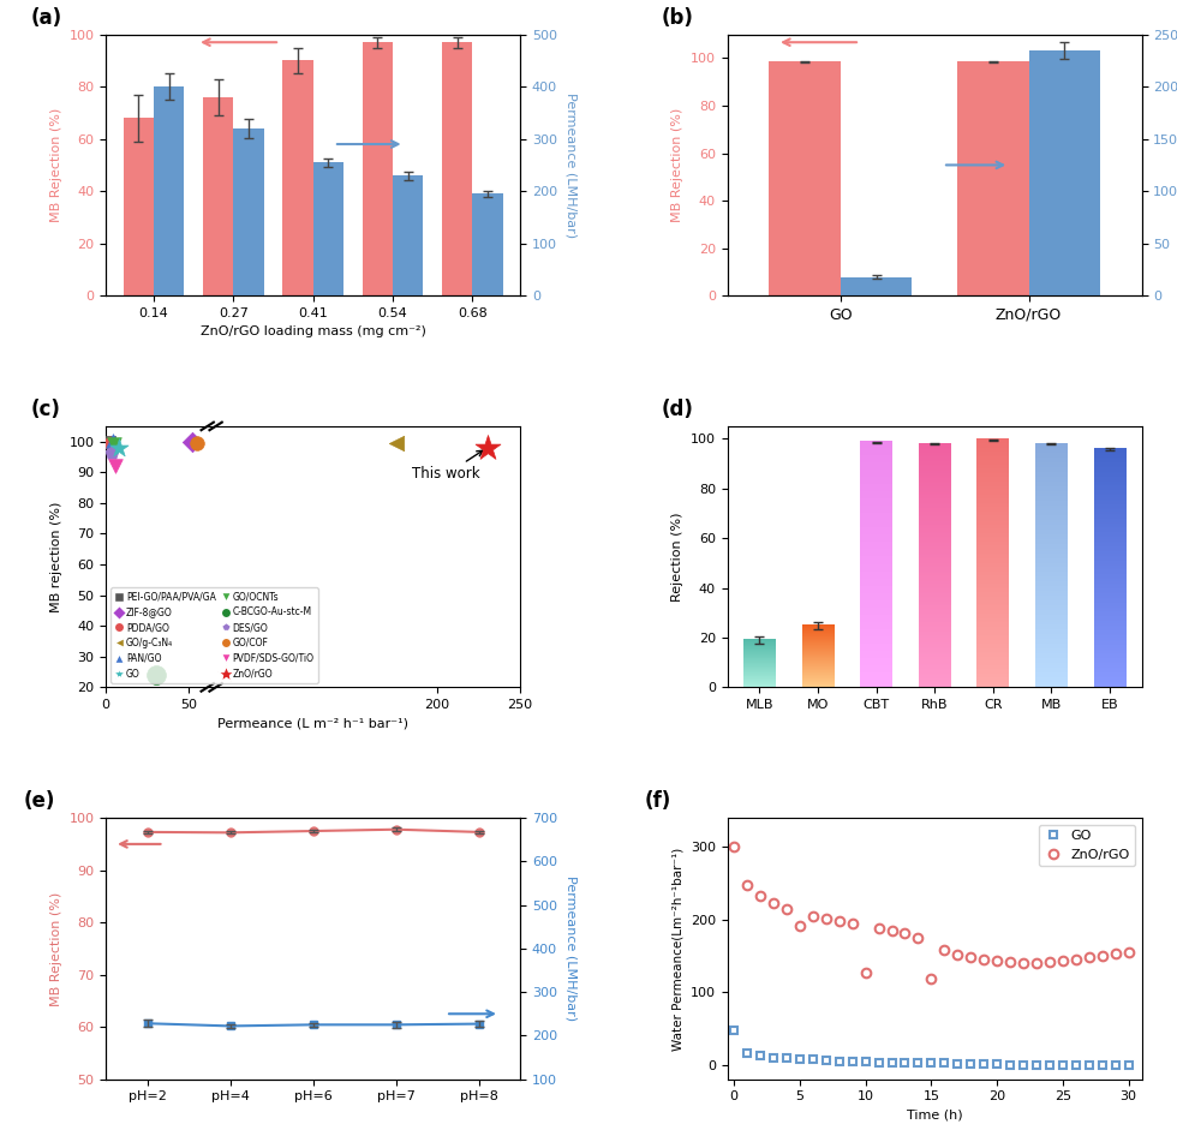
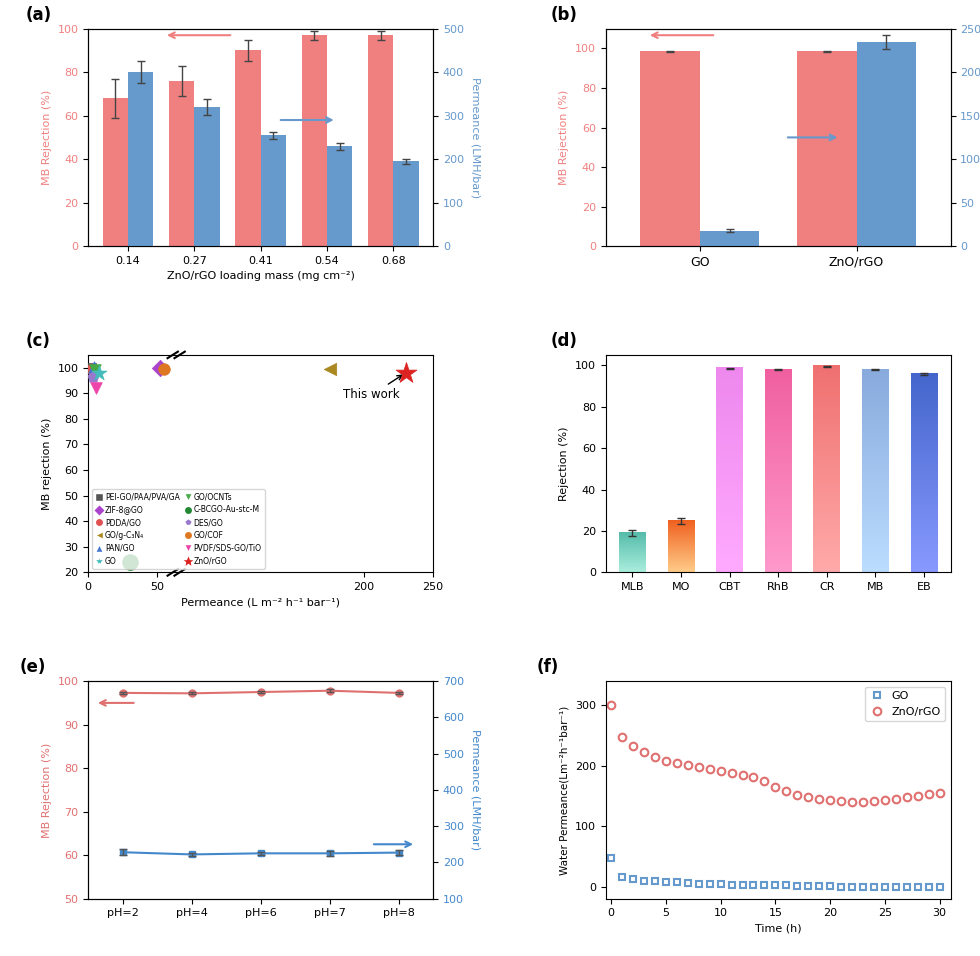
ZnO/rGO/5: 192 -> 208
ZnO/rGO/10: 126 -> 192
ZnO/rGO/15: 118 -> 165
